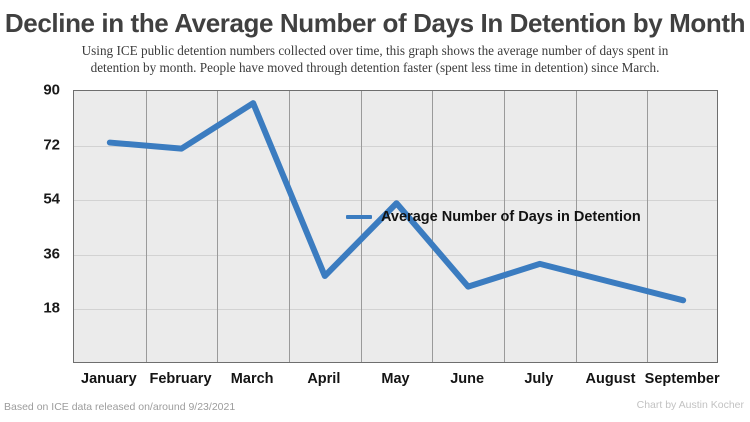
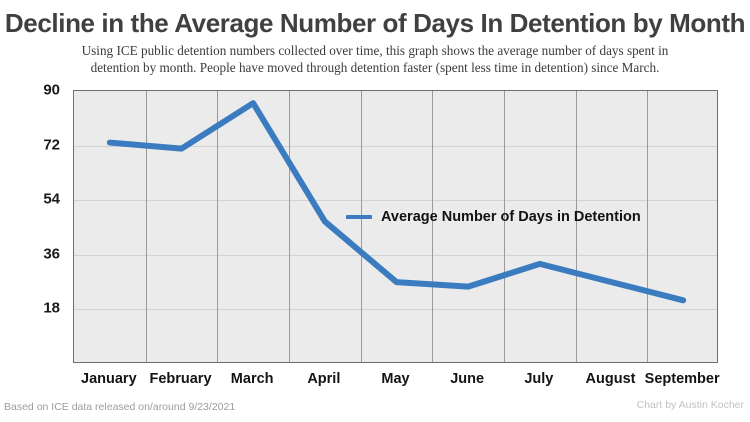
April: 29 -> 47
May: 53 -> 27
